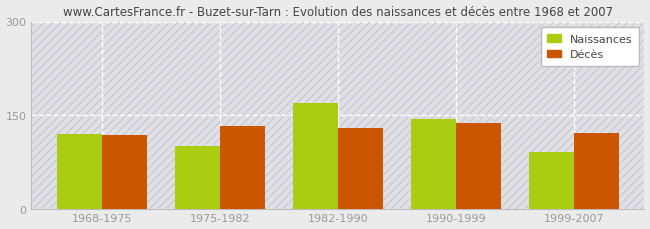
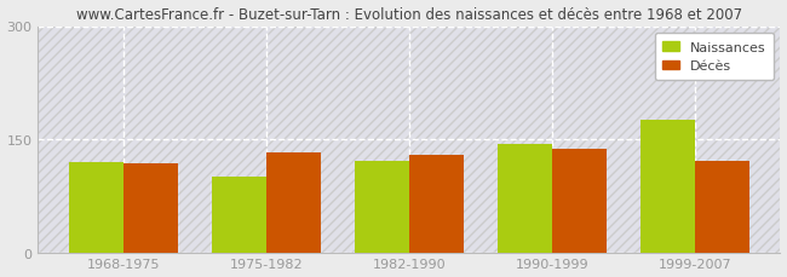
Naissances/1982-1990: 170 -> 122
Naissances/1999-2007: 90 -> 175
